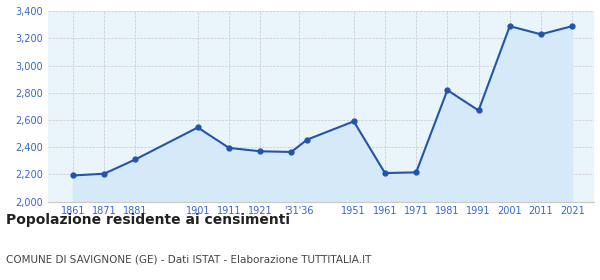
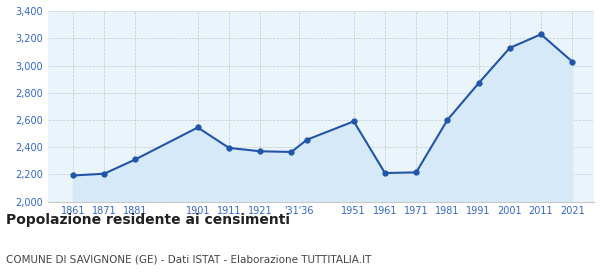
1981: 2,820 -> 2,600
1991: 2,670 -> 2,870
2001: 3,290 -> 3,130
2021: 3,290 -> 3,030
